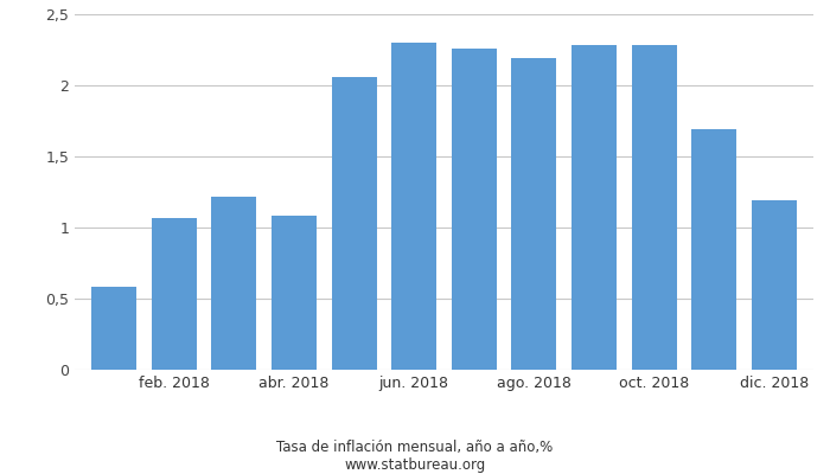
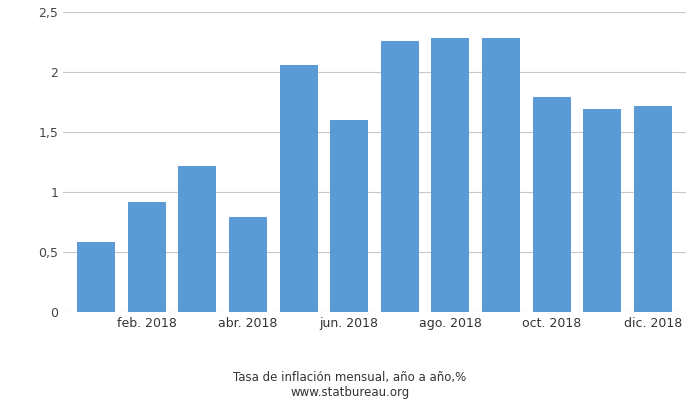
feb. 2018: 1,07 -> 0,92
abr. 2018: 1,08 -> 0,79
jun. 2018: 2,30 -> 1,60
ago. 2018: 2,19 -> 2,28
oct. 2018: 2,28 -> 1,79
dic. 2018: 1,19 -> 1,72
